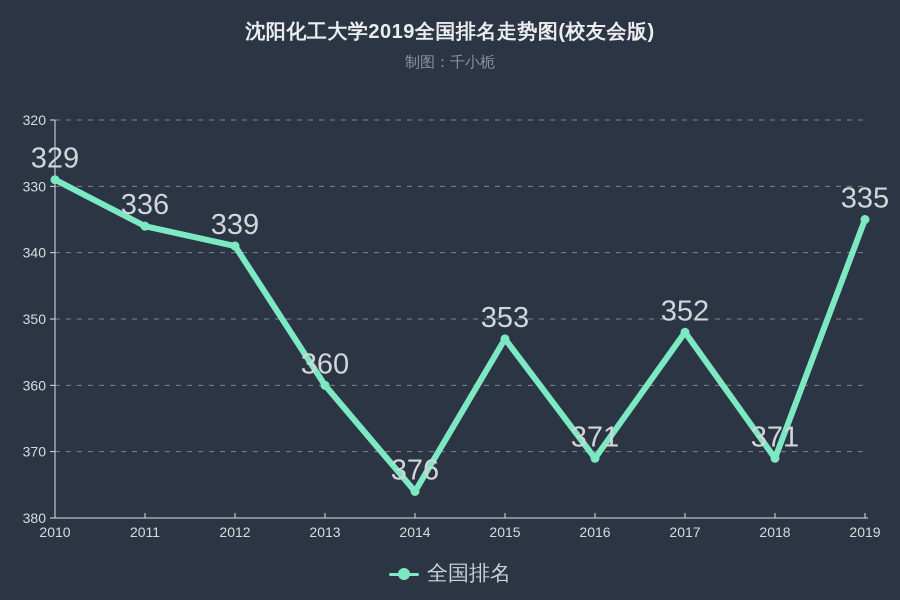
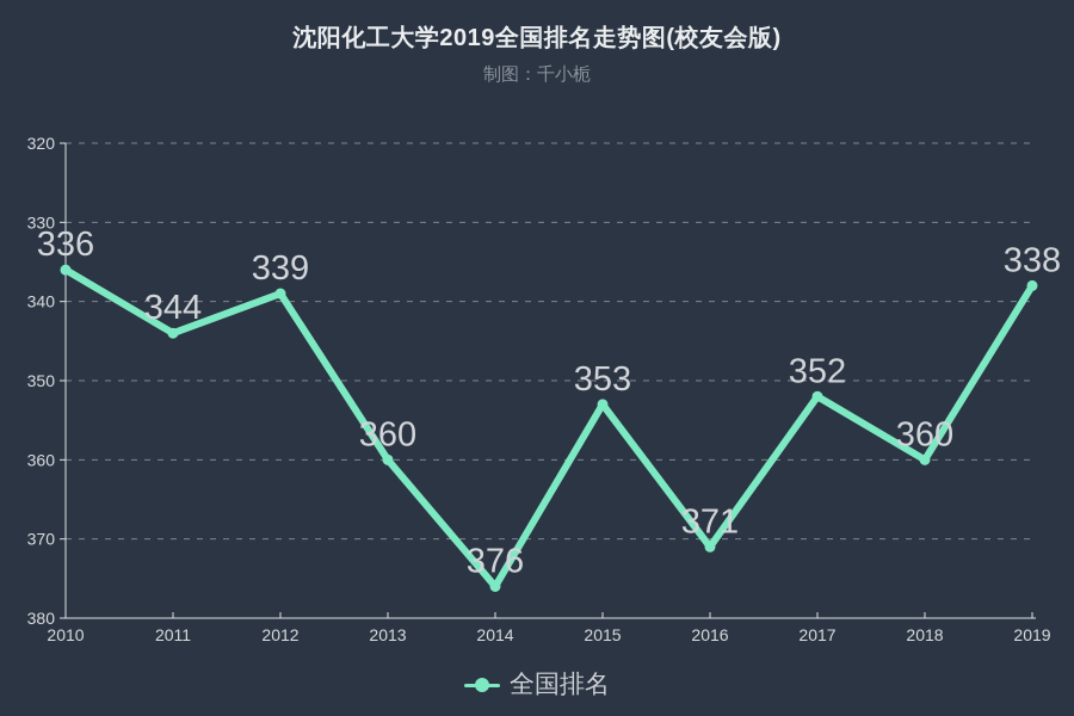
2010: 329 -> 336
2011: 336 -> 344
2018: 371 -> 360
2019: 335 -> 338
